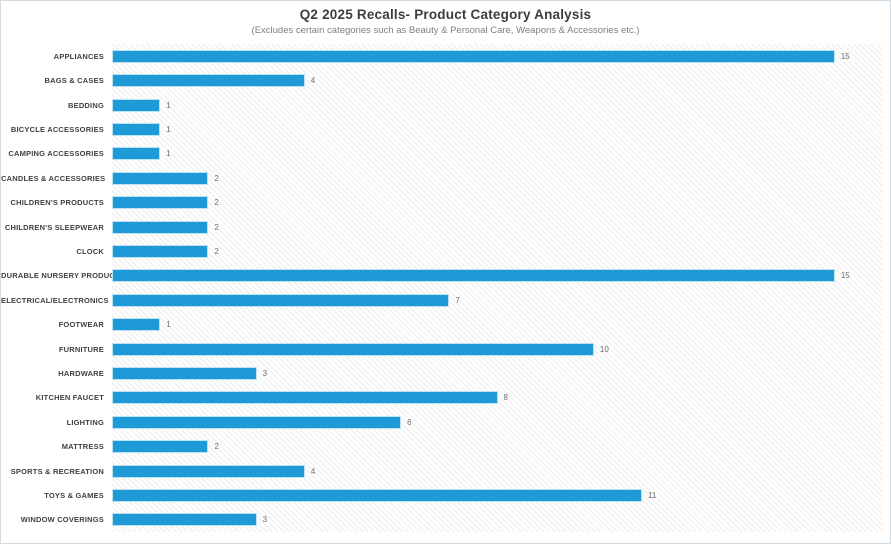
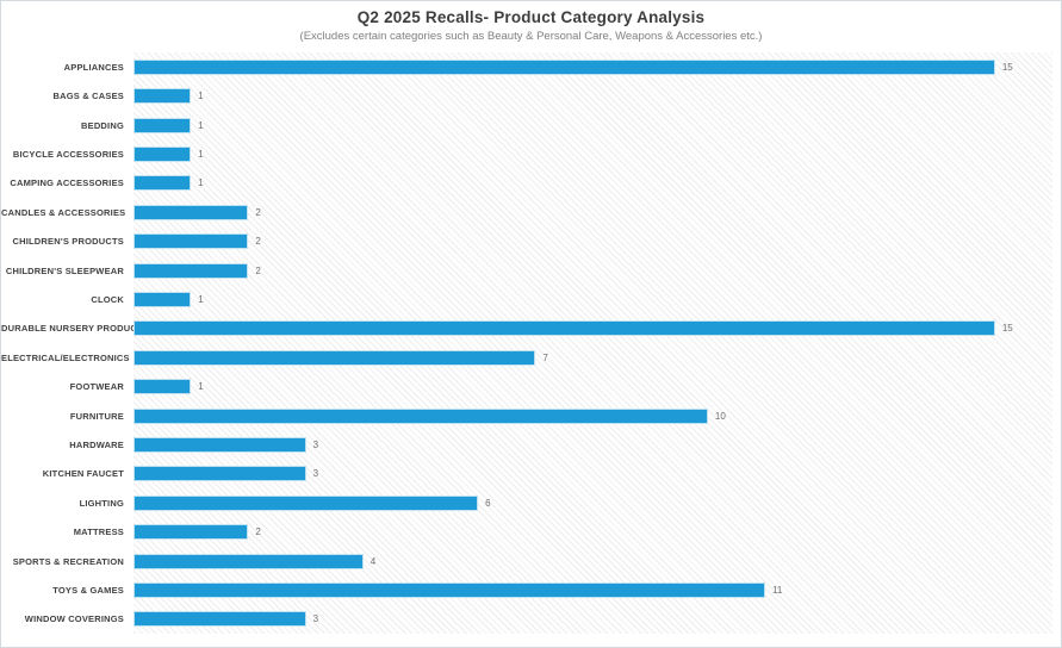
BAGS & CASES: 4 -> 1
CLOCK: 2 -> 1
KITCHEN FAUCET: 8 -> 3
